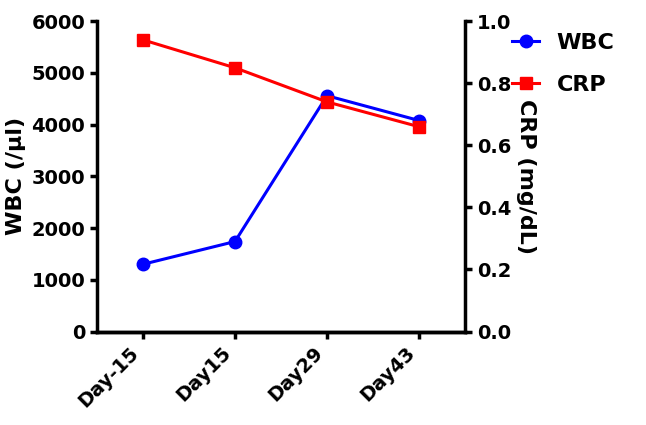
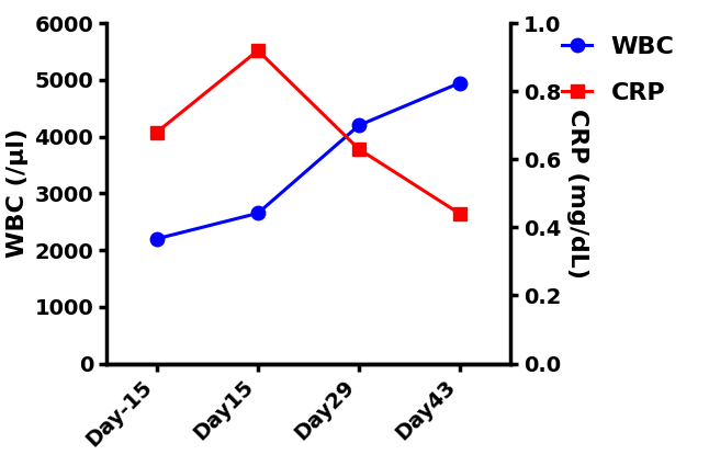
WBC/Day-15: 1300 -> 2200
CRP/Day-15: 0.94 -> 0.68
WBC/Day15: 1740 -> 2650
CRP/Day15: 0.85 -> 0.92
WBC/Day29: 4560 -> 4200
CRP/Day29: 0.74 -> 0.63
WBC/Day43: 4080 -> 4950
CRP/Day43: 0.66 -> 0.44
